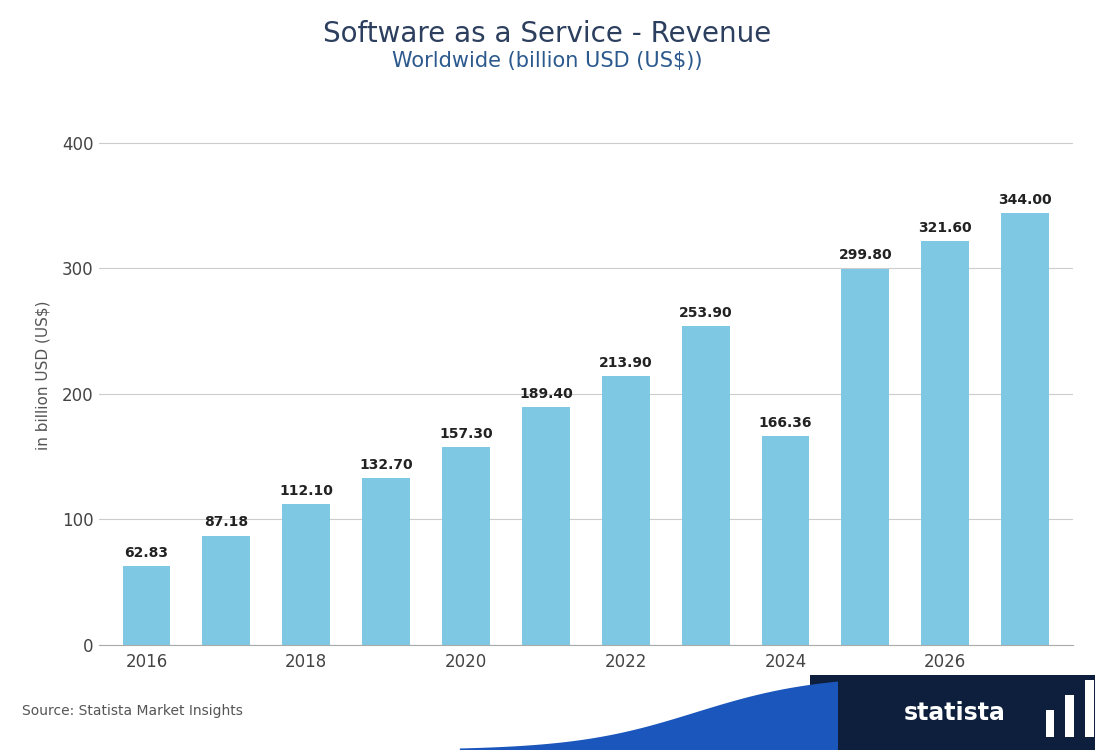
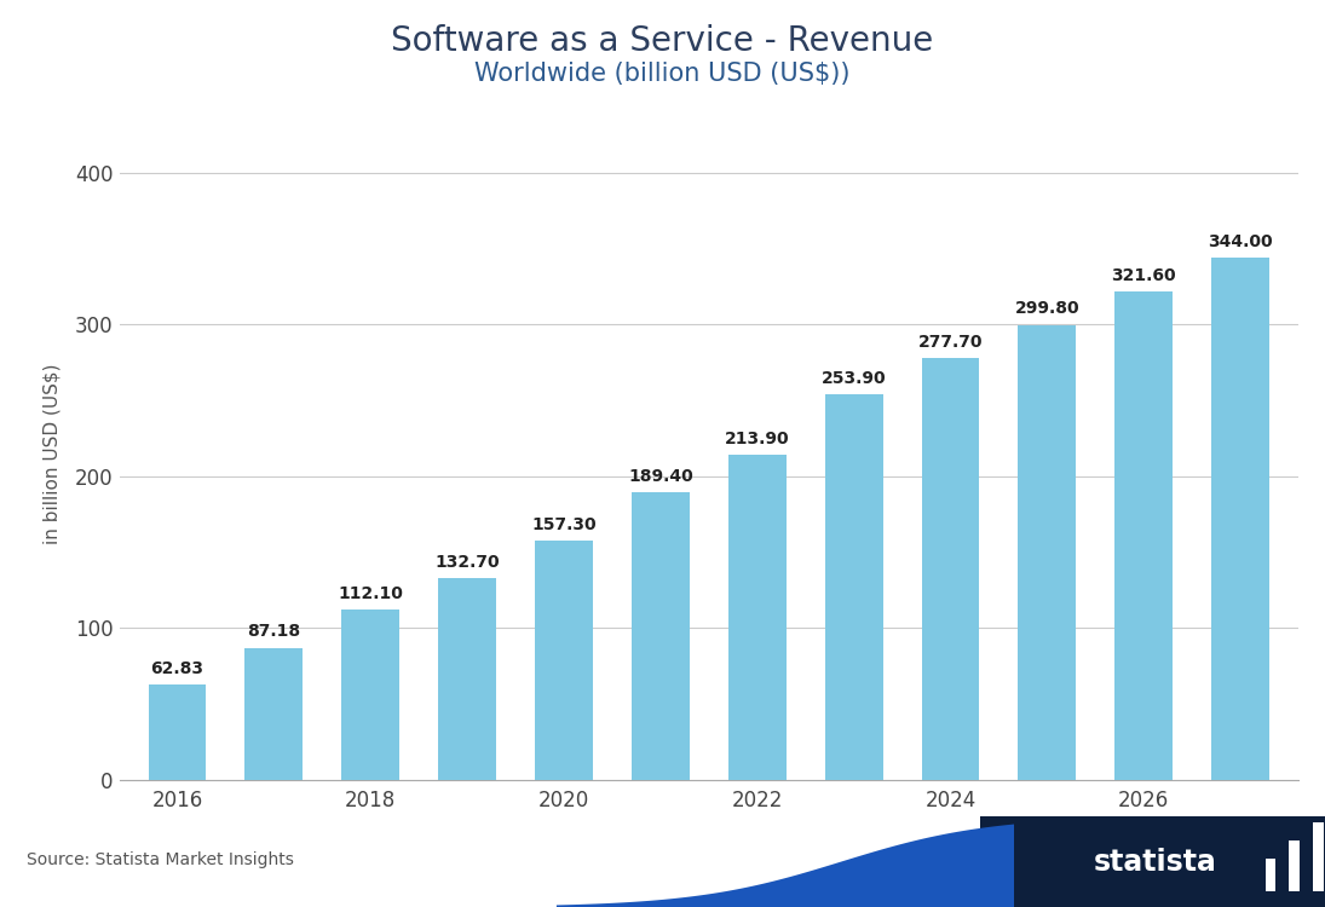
2024: 166.36 -> 277.70
